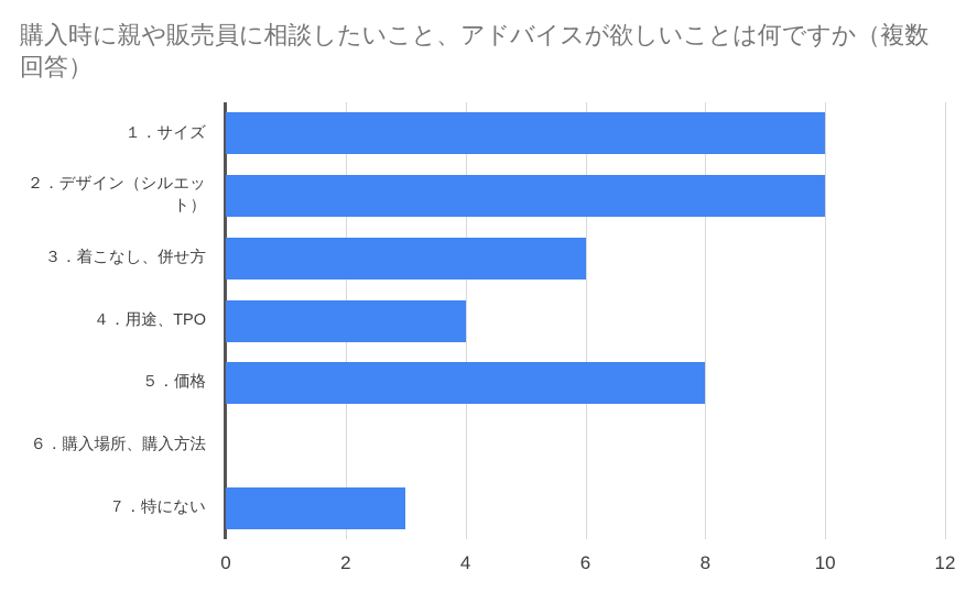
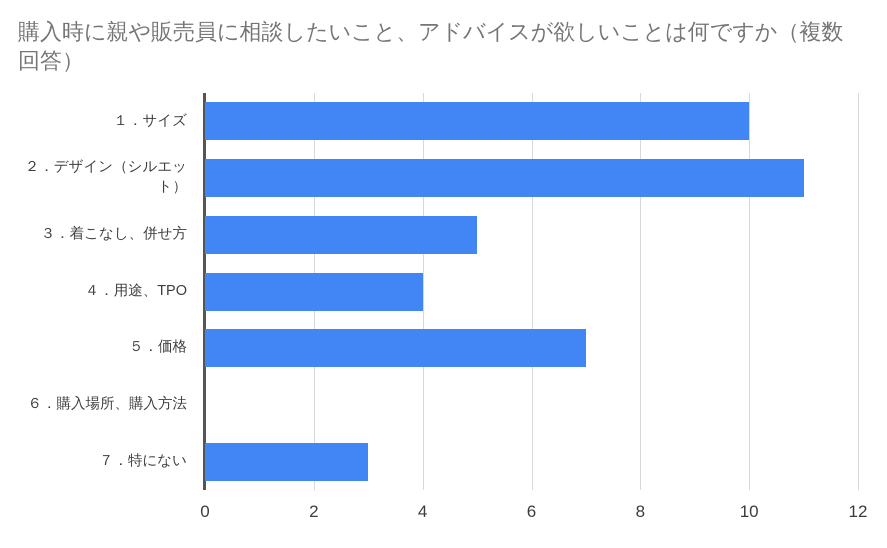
２．デザイン（シルエット）: 10 -> 11
３．着こなし、併せ方: 6 -> 5
５．価格: 8 -> 7
